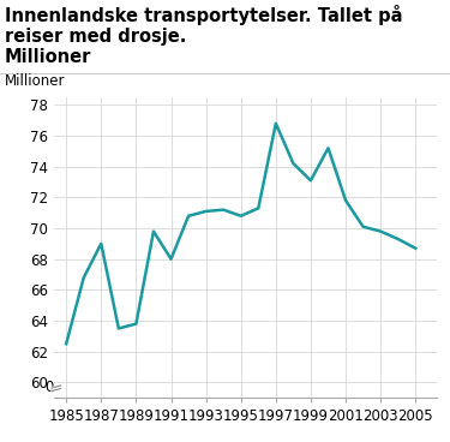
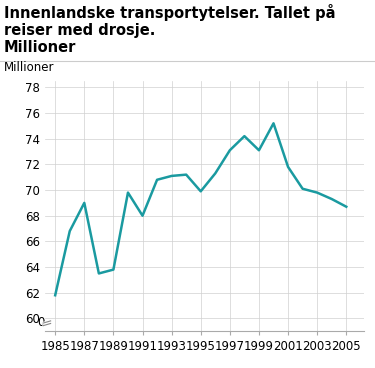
1985: 62.5 -> 61.8
1995: 70.8 -> 69.9
1997: 76.8 -> 73.1
